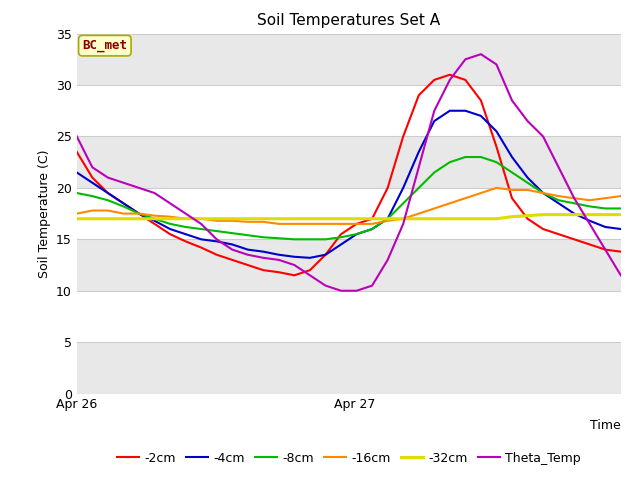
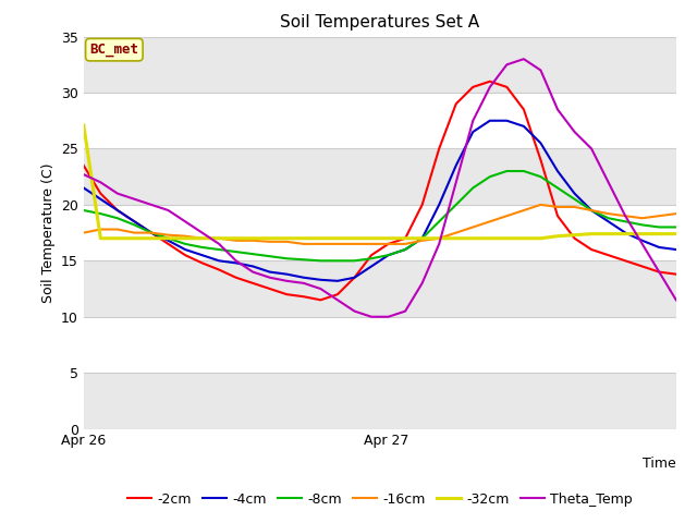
-32cm/Apr 26: 17.0 -> 27.1
Theta_Temp/Apr 26: 25.0 -> 22.7
